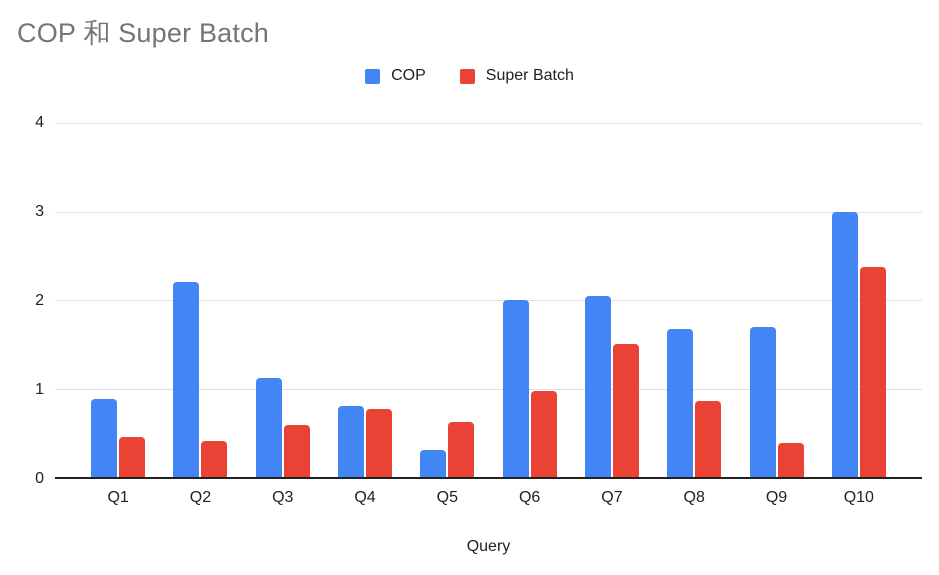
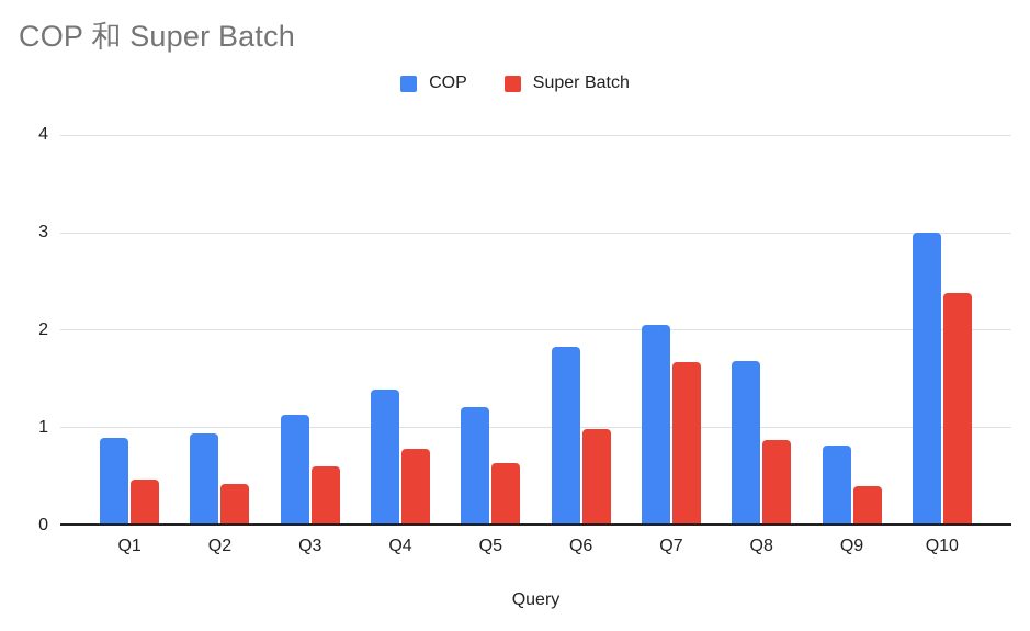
COP/Q2: 2.2 -> 0.9
COP/Q4: 0.8 -> 1.4
COP/Q5: 0.3 -> 1.2
COP/Q6: 2.0 -> 1.8
Super Batch/Q7: 1.5 -> 1.7
COP/Q9: 1.7 -> 0.8
